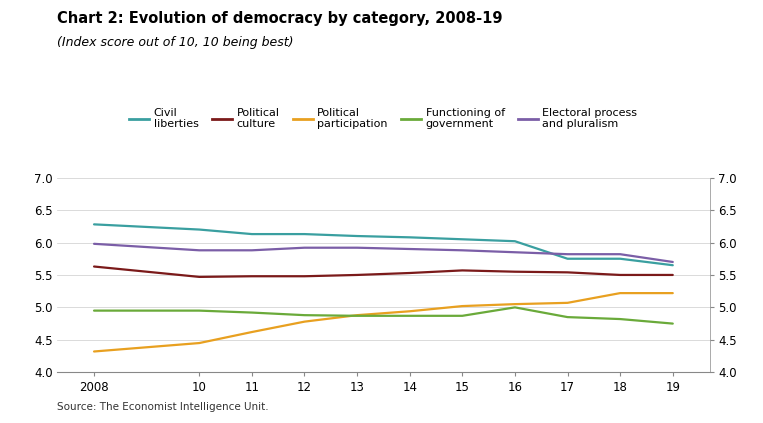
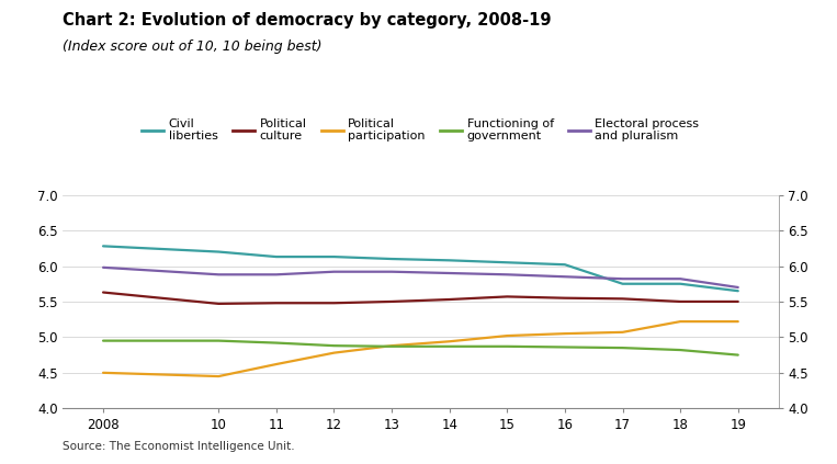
Political participation/2008: 4.32 -> 4.50
Functioning of government/16: 5.00 -> 4.86
